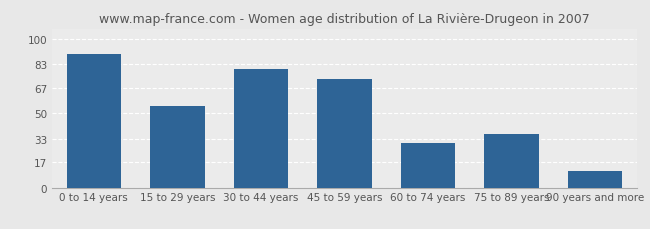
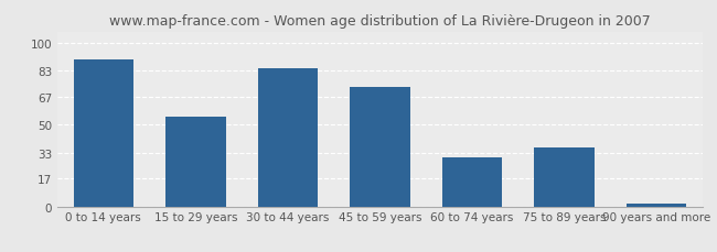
30 to 44 years: 80 -> 85
90 years and more: 11 -> 2
